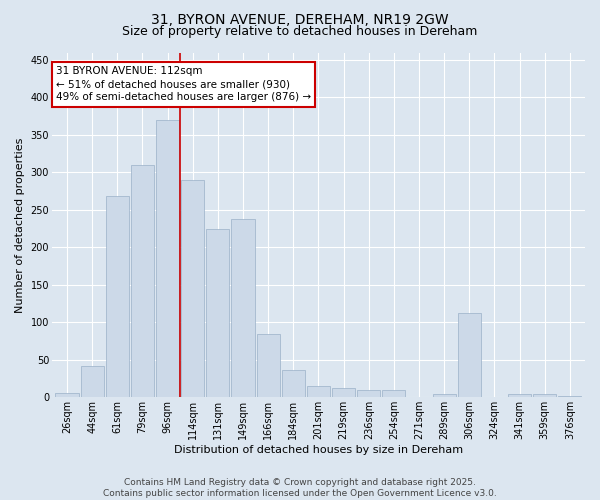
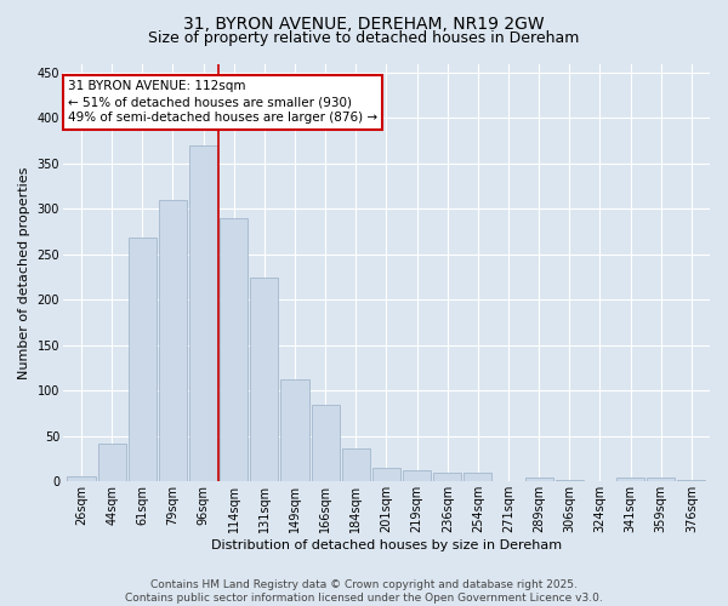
149sqm: 238 -> 113
306sqm: 112 -> 2
